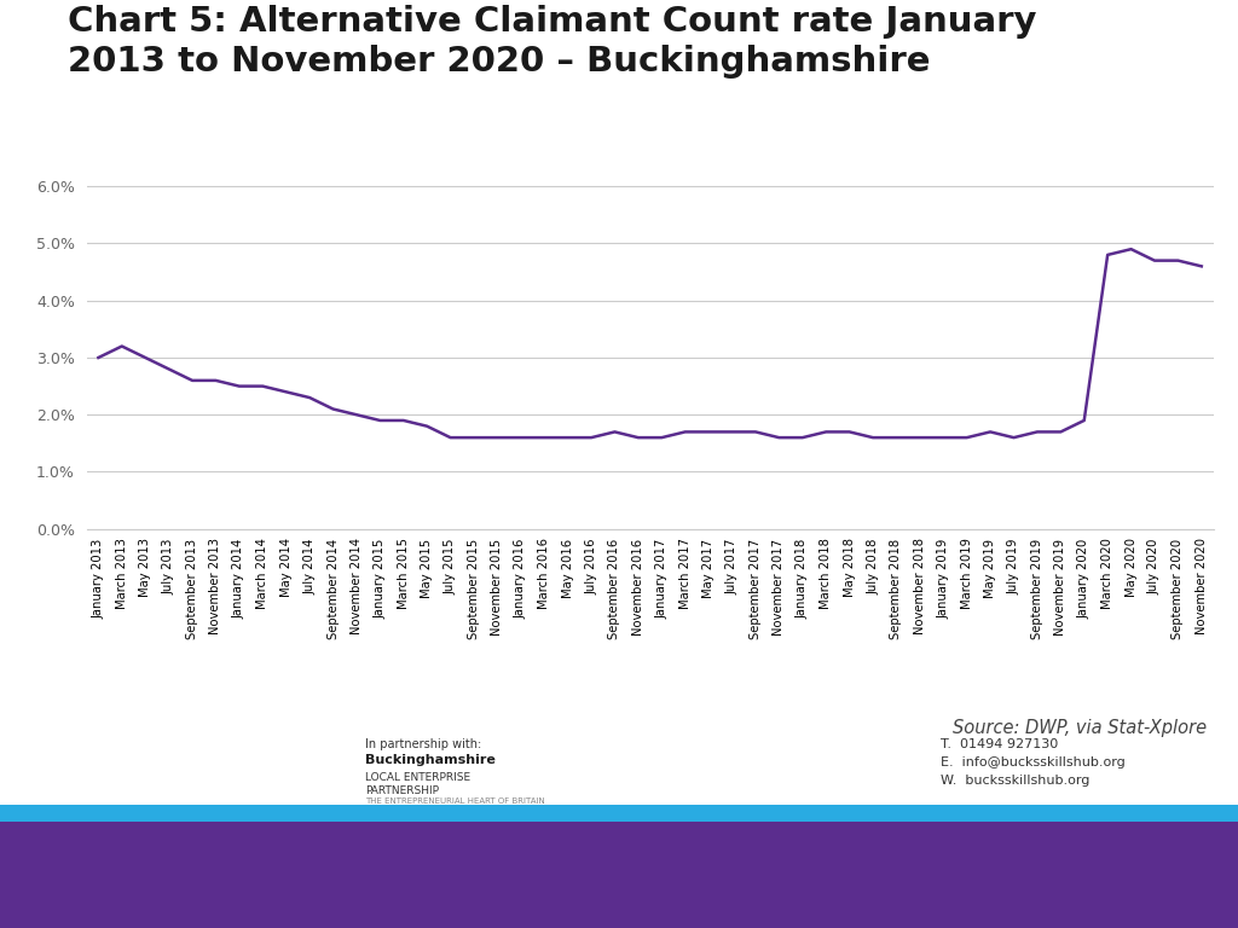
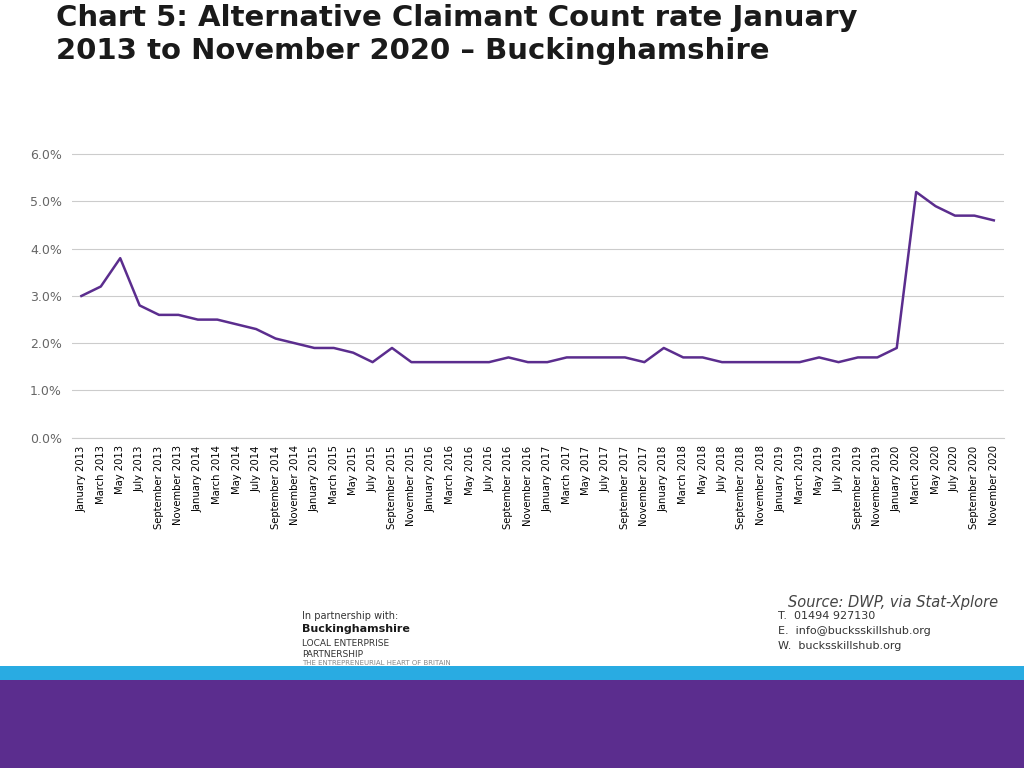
May 2013: 3.0% -> 3.8%
September 2015: 1.6% -> 1.9%
January 2018: 1.6% -> 1.9%
March 2020: 4.8% -> 5.2%
